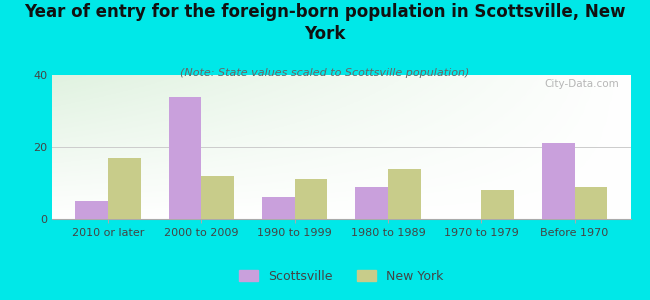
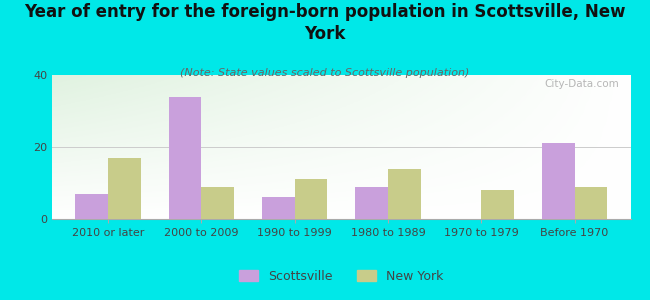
Scottsville/2010 or later: 5 -> 7
New York/2000 to 2009: 12 -> 9
